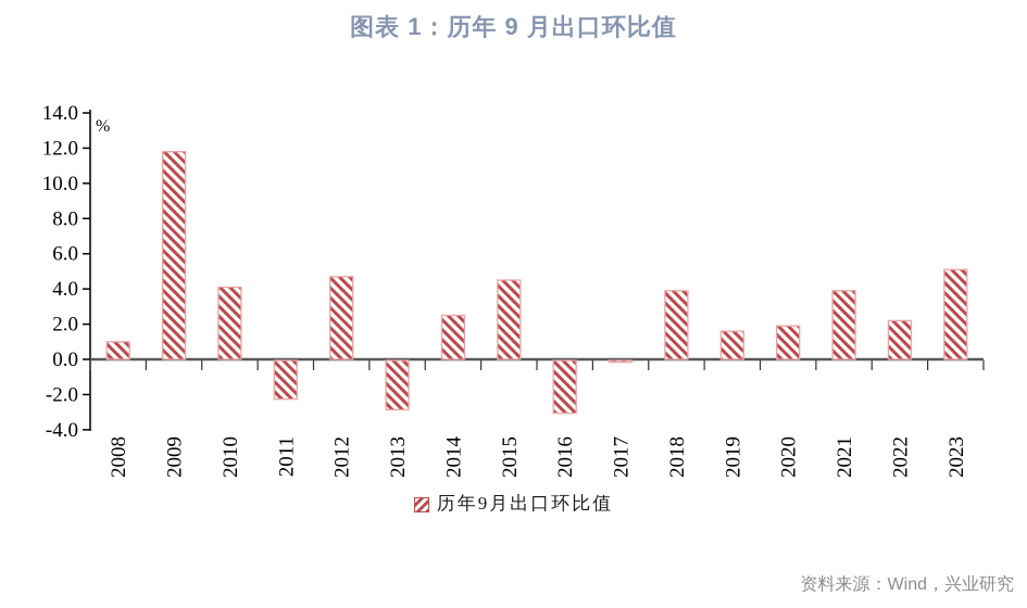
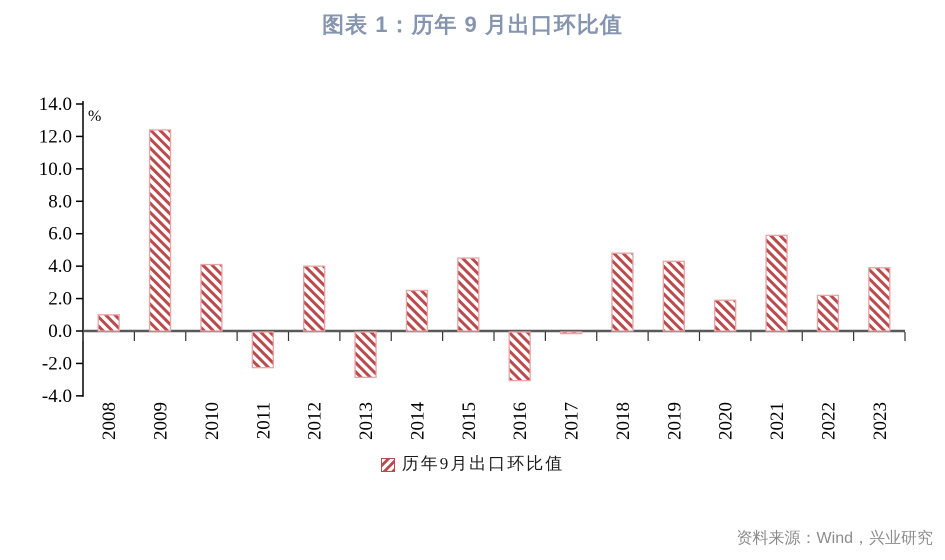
2009: 11.8 -> 12.4
2012: 4.7 -> 4.0
2018: 3.9 -> 4.8
2019: 1.6 -> 4.3
2021: 3.9 -> 5.9
2023: 5.1 -> 3.9
